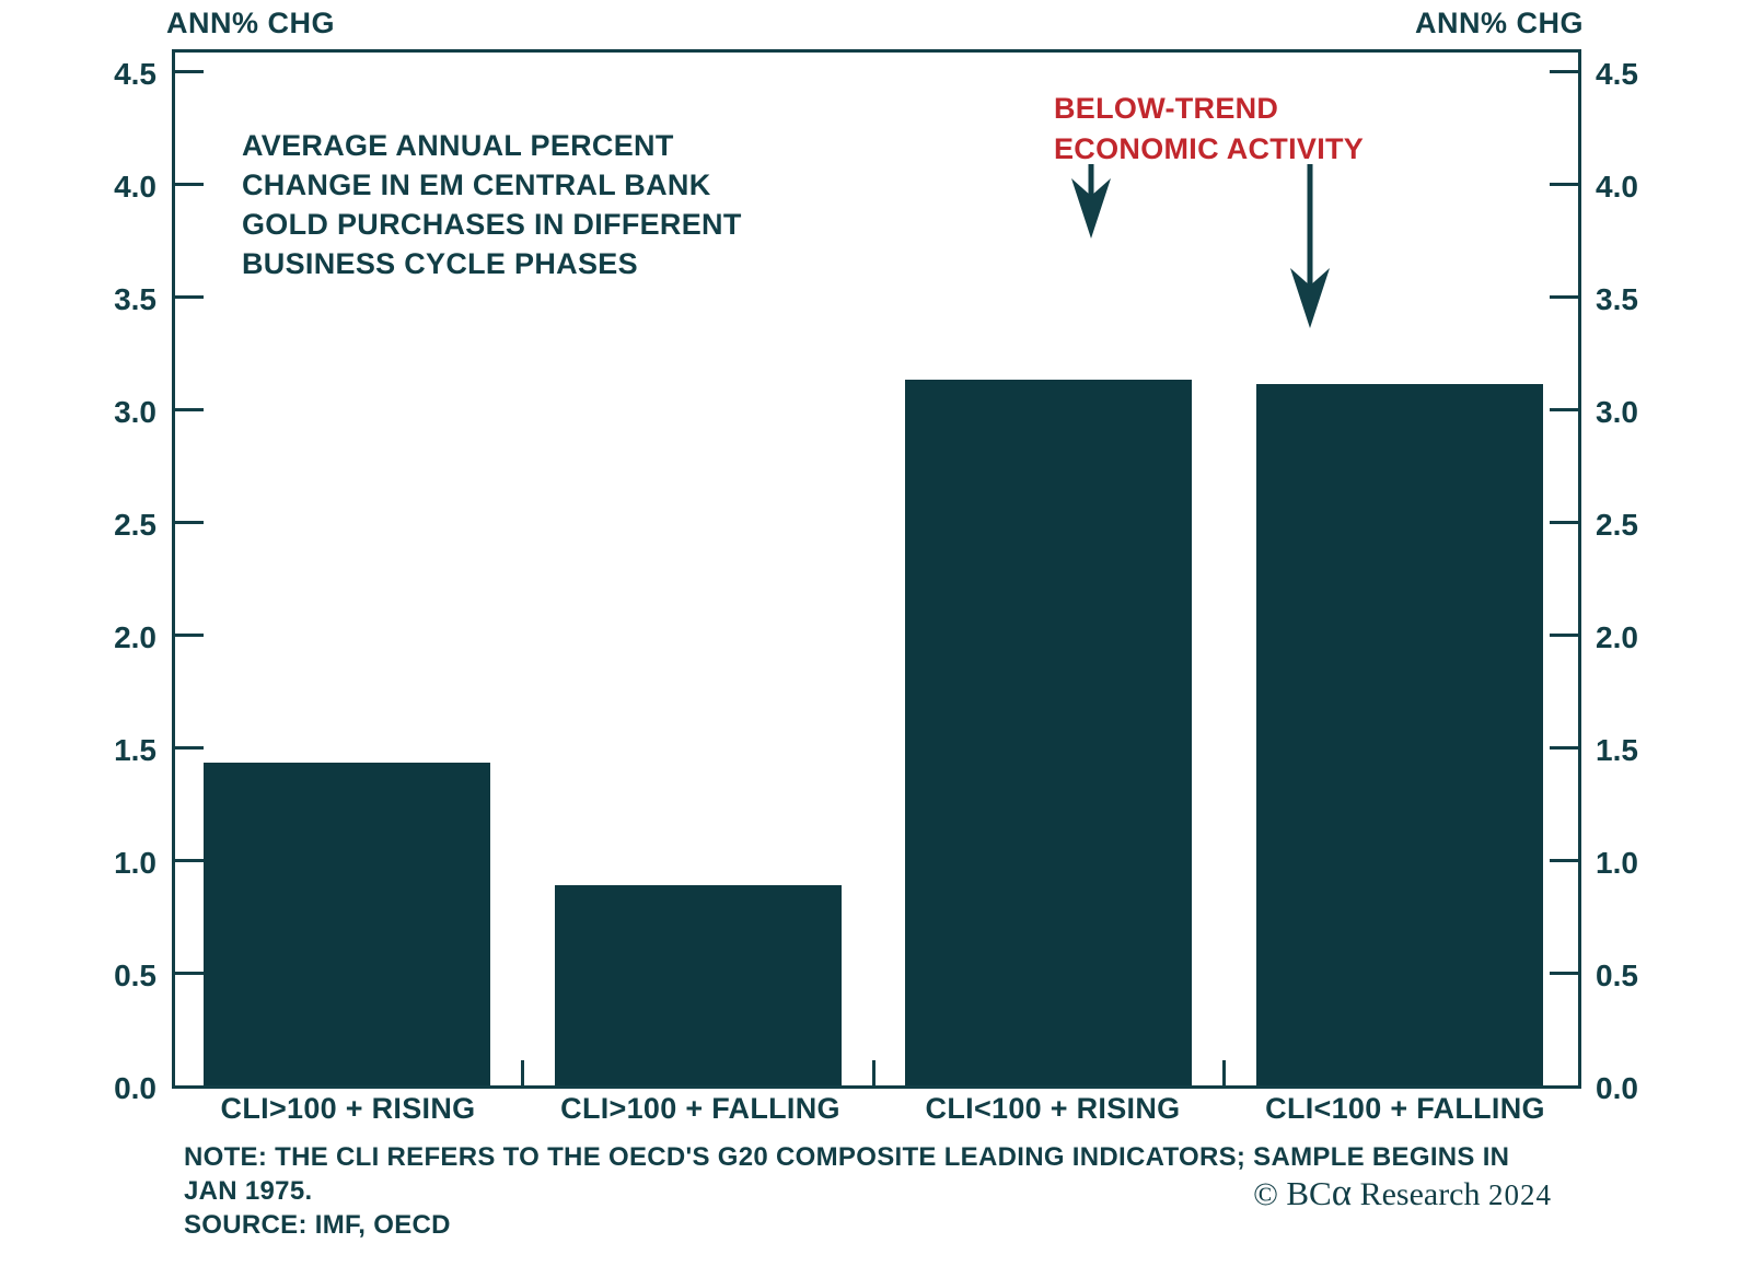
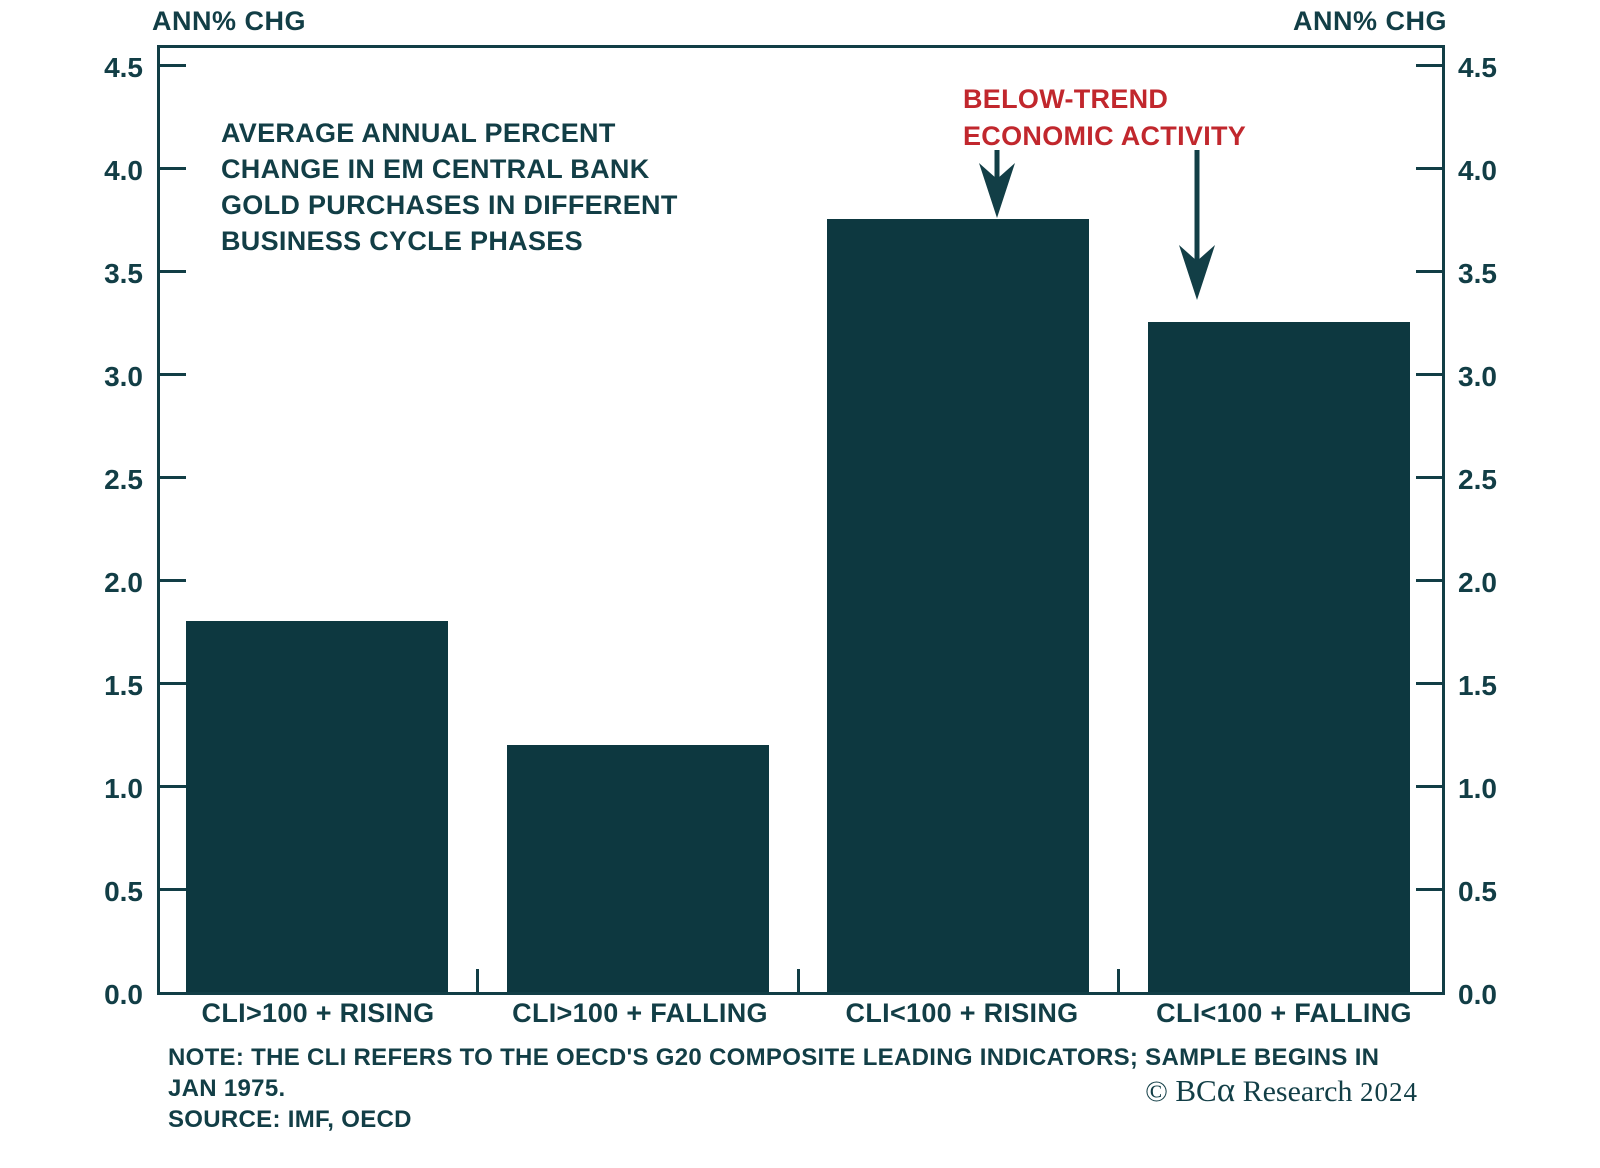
CLI>100 + RISING: 1.43 -> 1.80
CLI>100 + FALLING: 0.89 -> 1.20
CLI<100 + RISING: 3.13 -> 3.75
CLI<100 + FALLING: 3.11 -> 3.25
